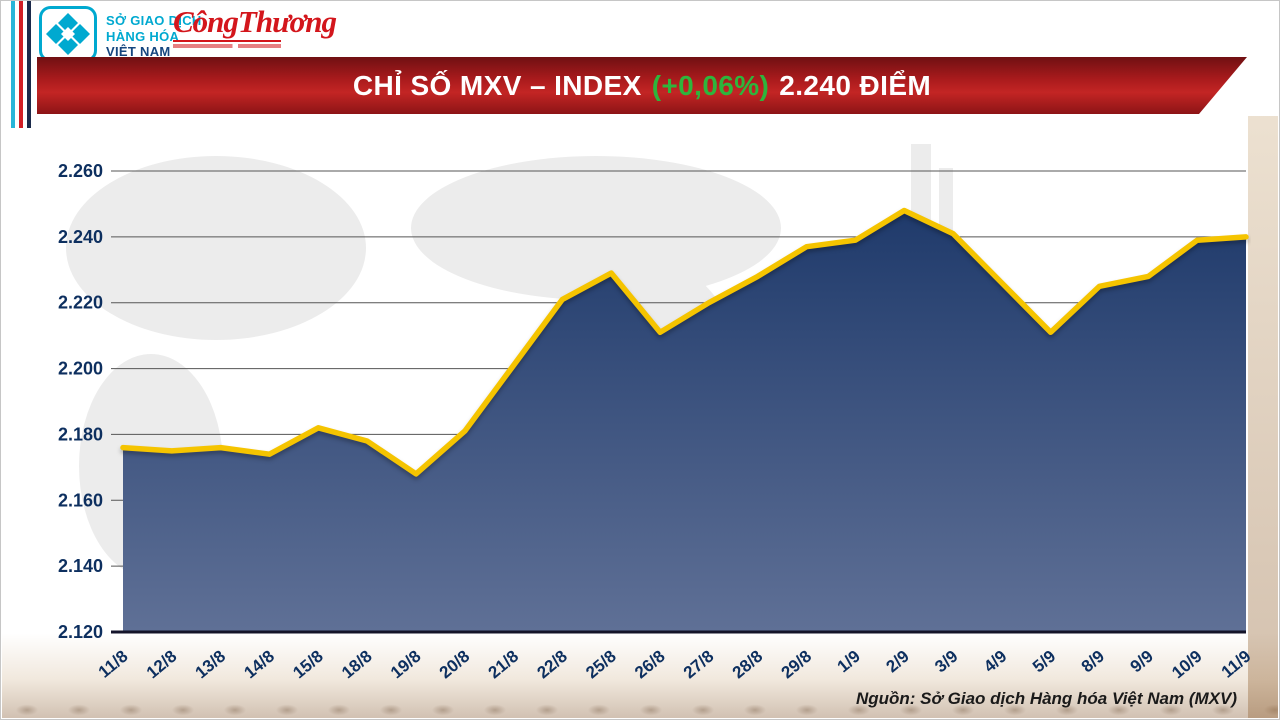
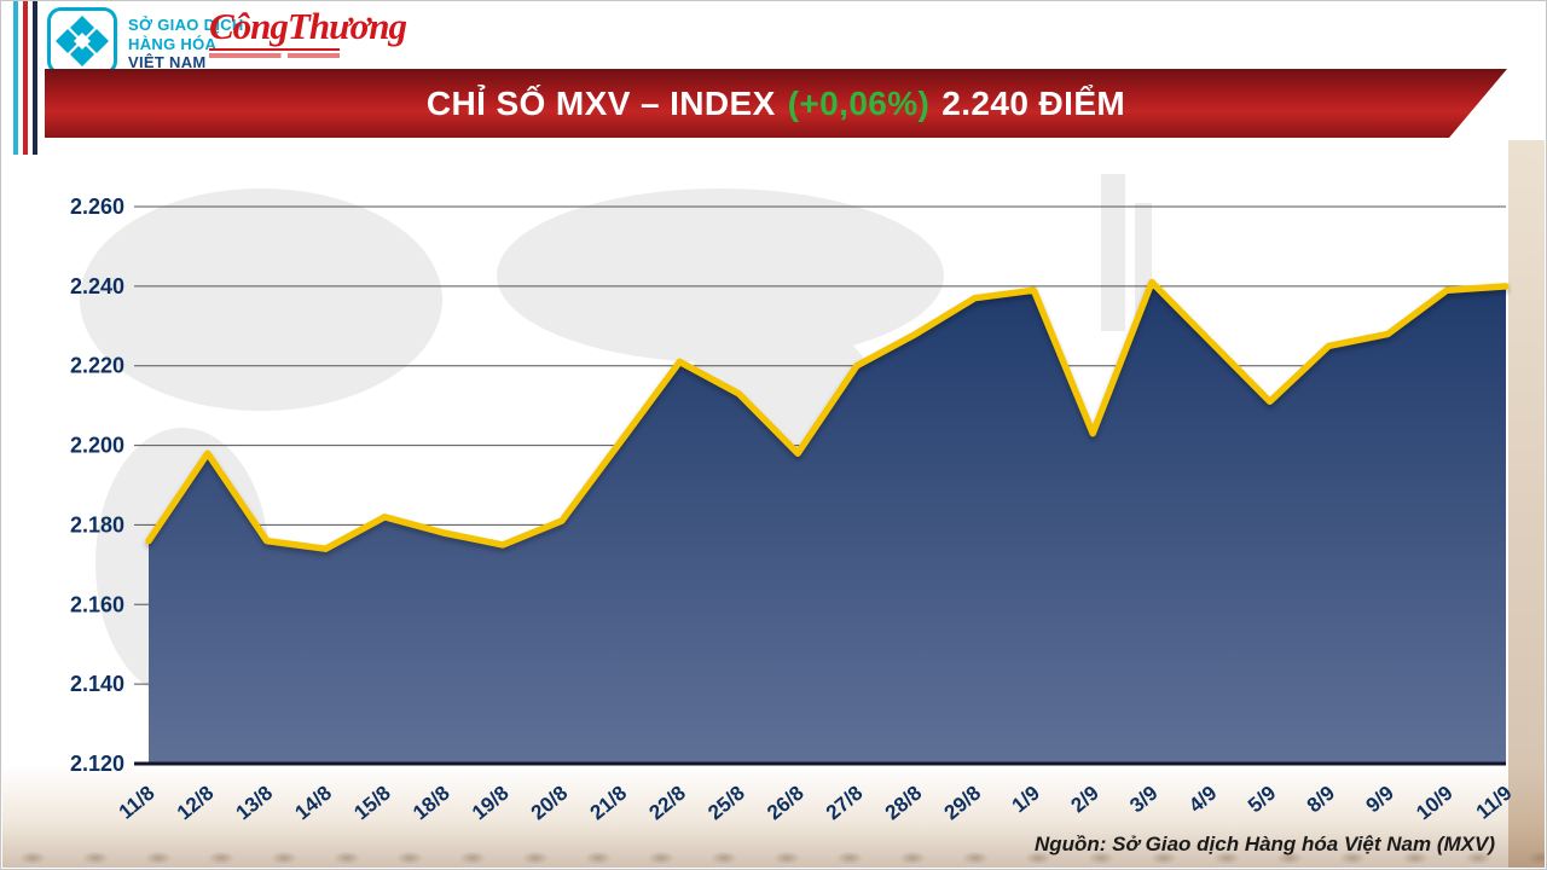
12/8: 2175 -> 2198
19/8: 2168 -> 2175
25/8: 2229 -> 2213
26/8: 2211 -> 2198
2/9: 2248 -> 2203
